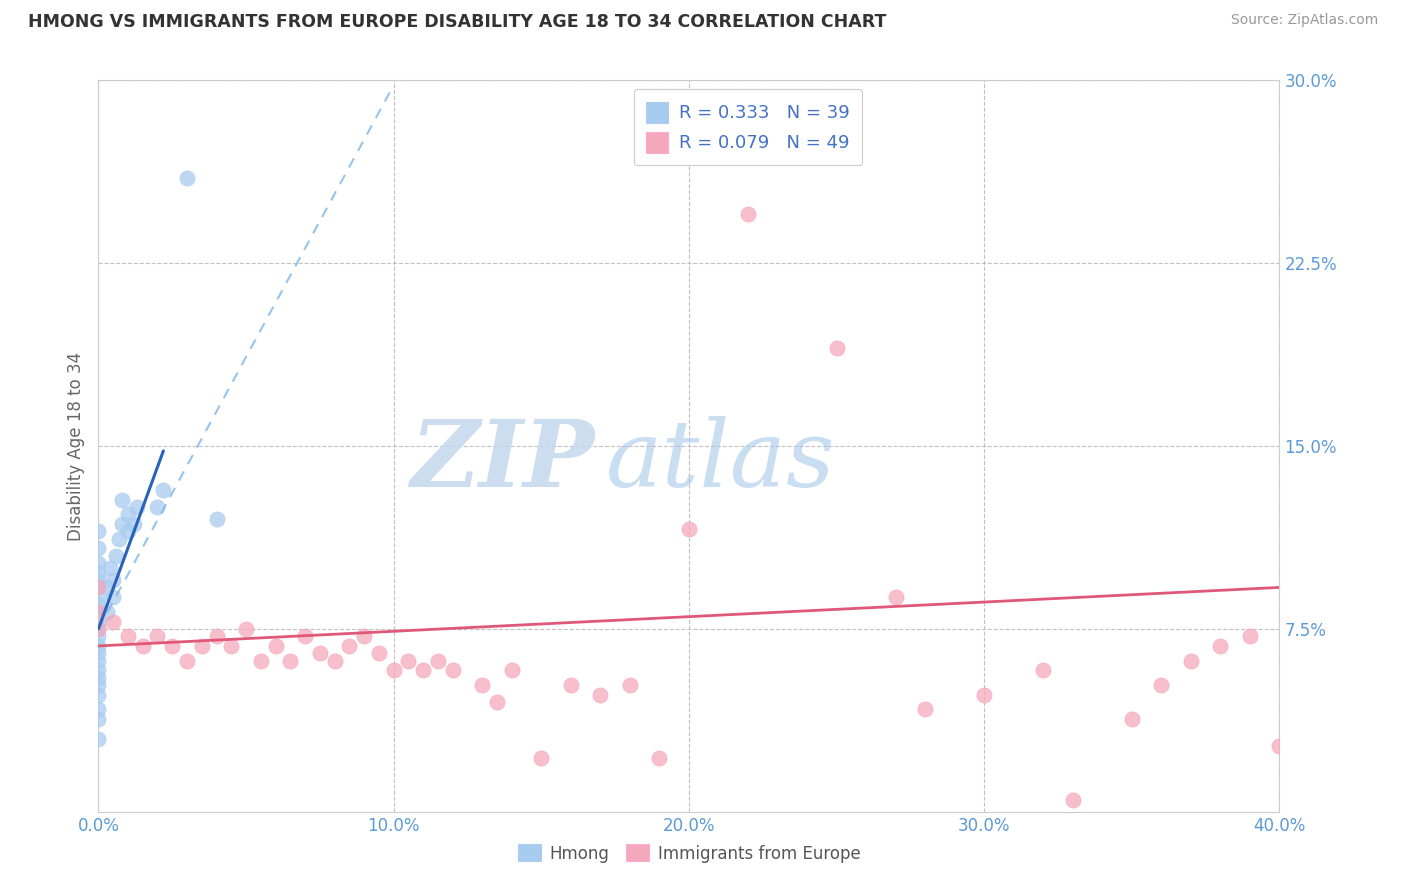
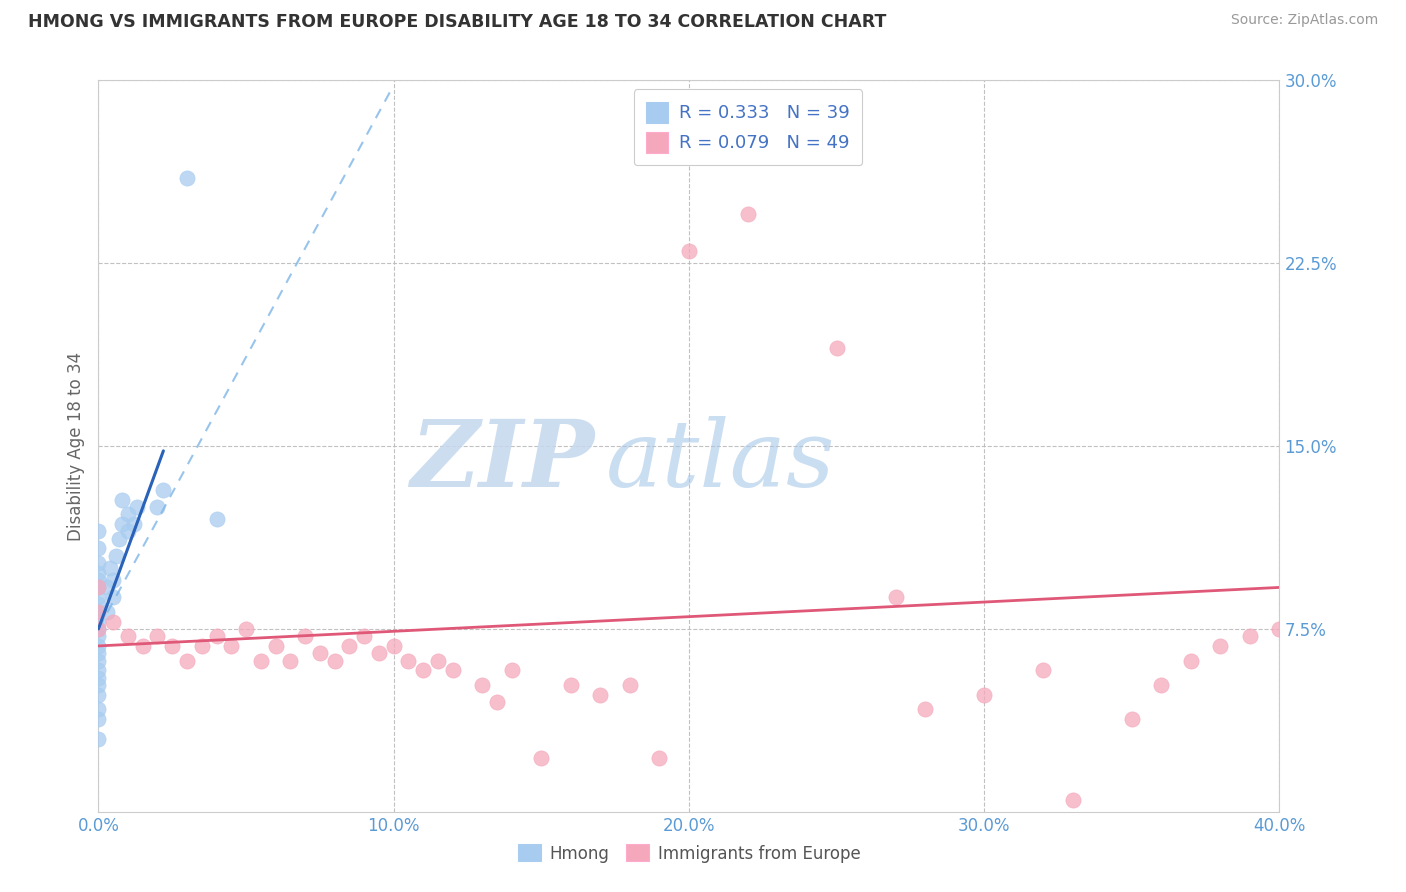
Immigrants from Europe/10.0%: 5.8% -> 6.8%
Immigrants from Europe/20.0%: 11.6% -> 23.0%
Immigrants from Europe/40.0%: 2.7% -> 7.5%
